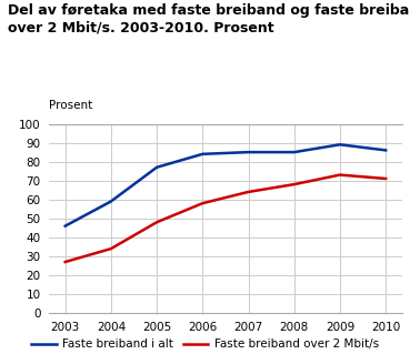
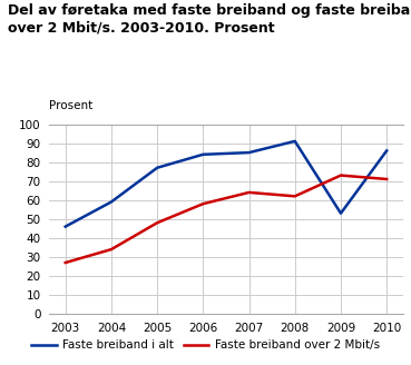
Faste breiband i alt/2008: 85 -> 91
Faste breiband over 2 Mbit/s/2008: 68 -> 62
Faste breiband i alt/2009: 89 -> 53
